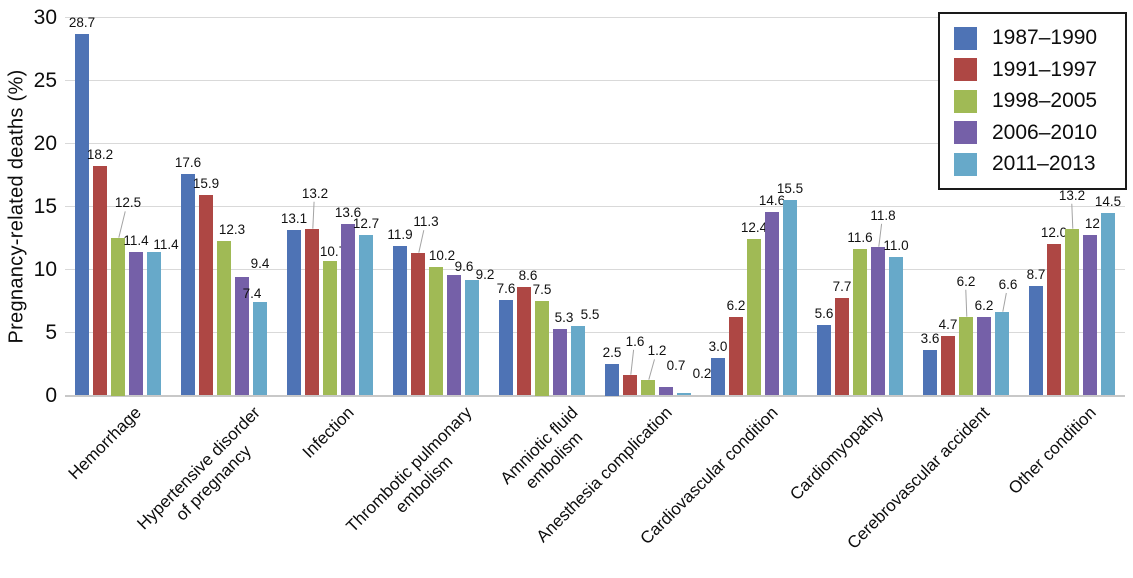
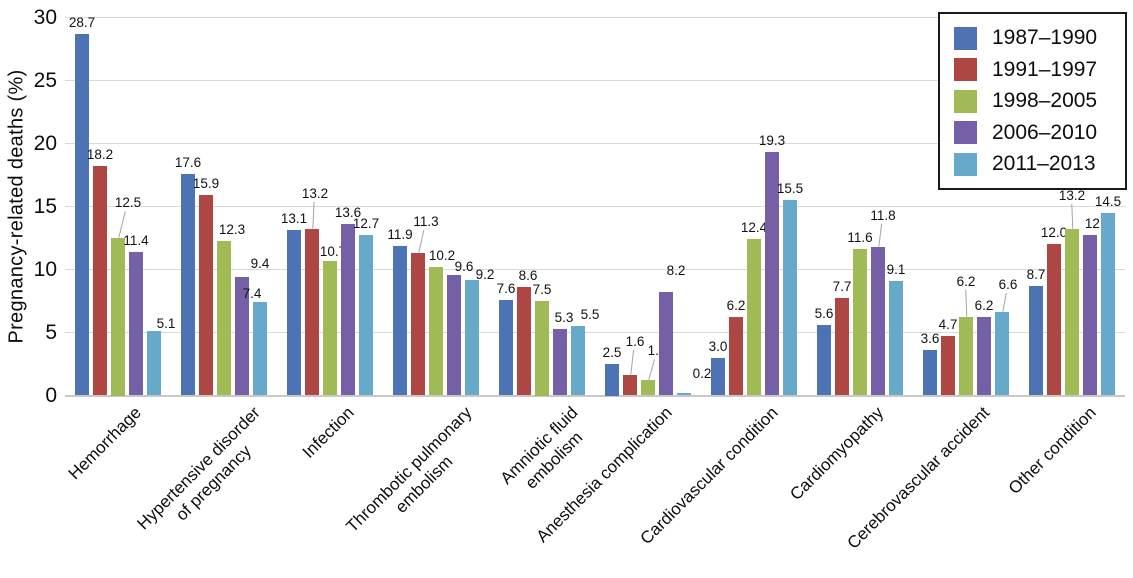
2011–2013/Hemorrhage: 11.4 -> 5.1
2006–2010/Anesthesia complication: 0.7 -> 8.2
2006–2010/Cardiovascular condition: 14.6 -> 19.3
2011–2013/Cardiomyopathy: 11.0 -> 9.1
